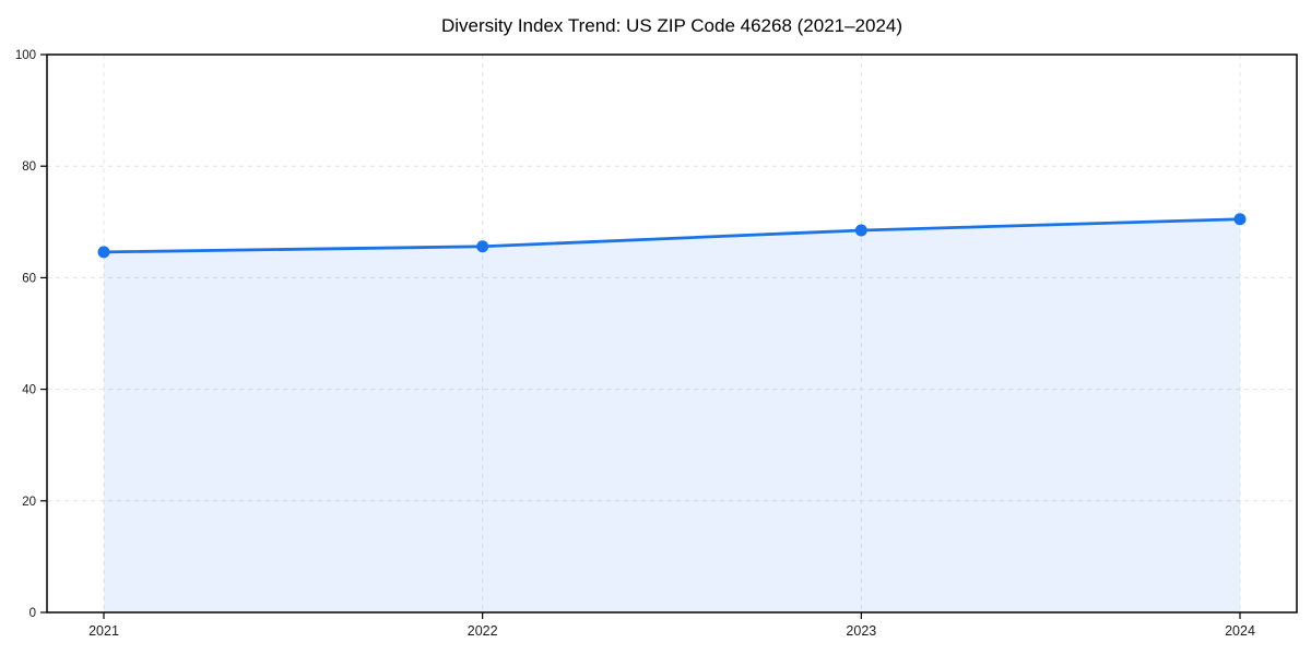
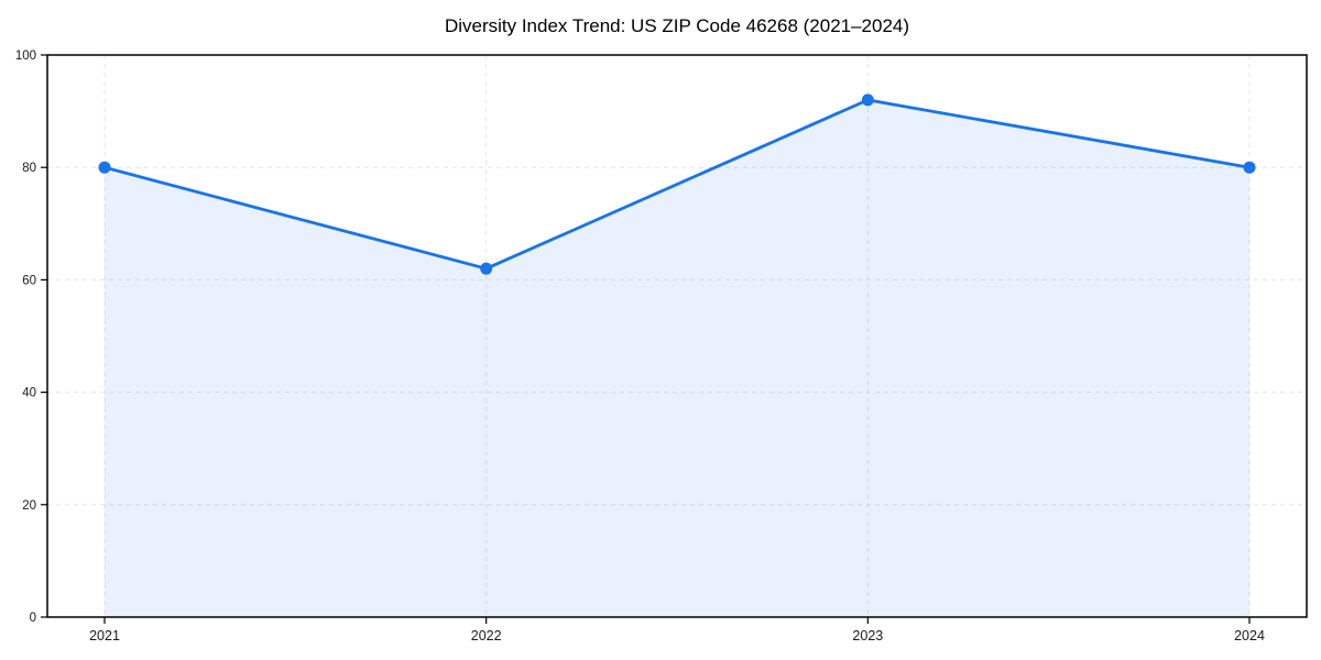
2021: 65 -> 80
2022: 66 -> 62
2023: 68 -> 92
2024: 70 -> 80
